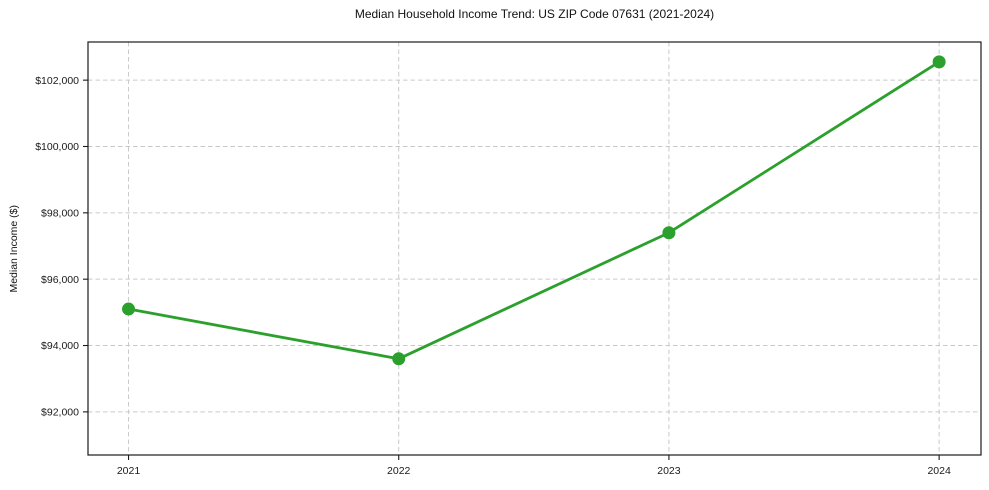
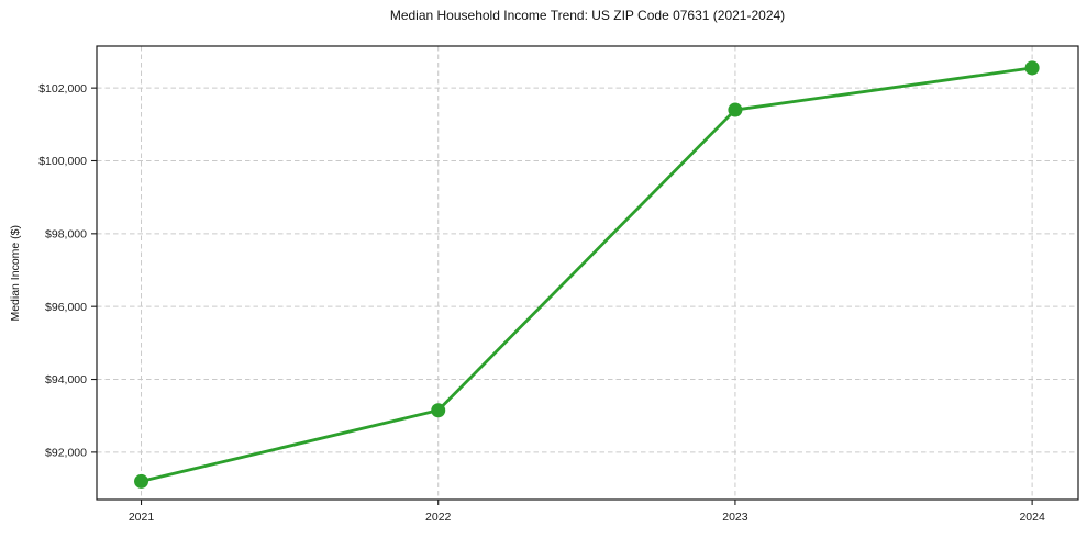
2021: $95100 -> $91200
2022: $93600 -> $93200
2023: $97400 -> $101400
